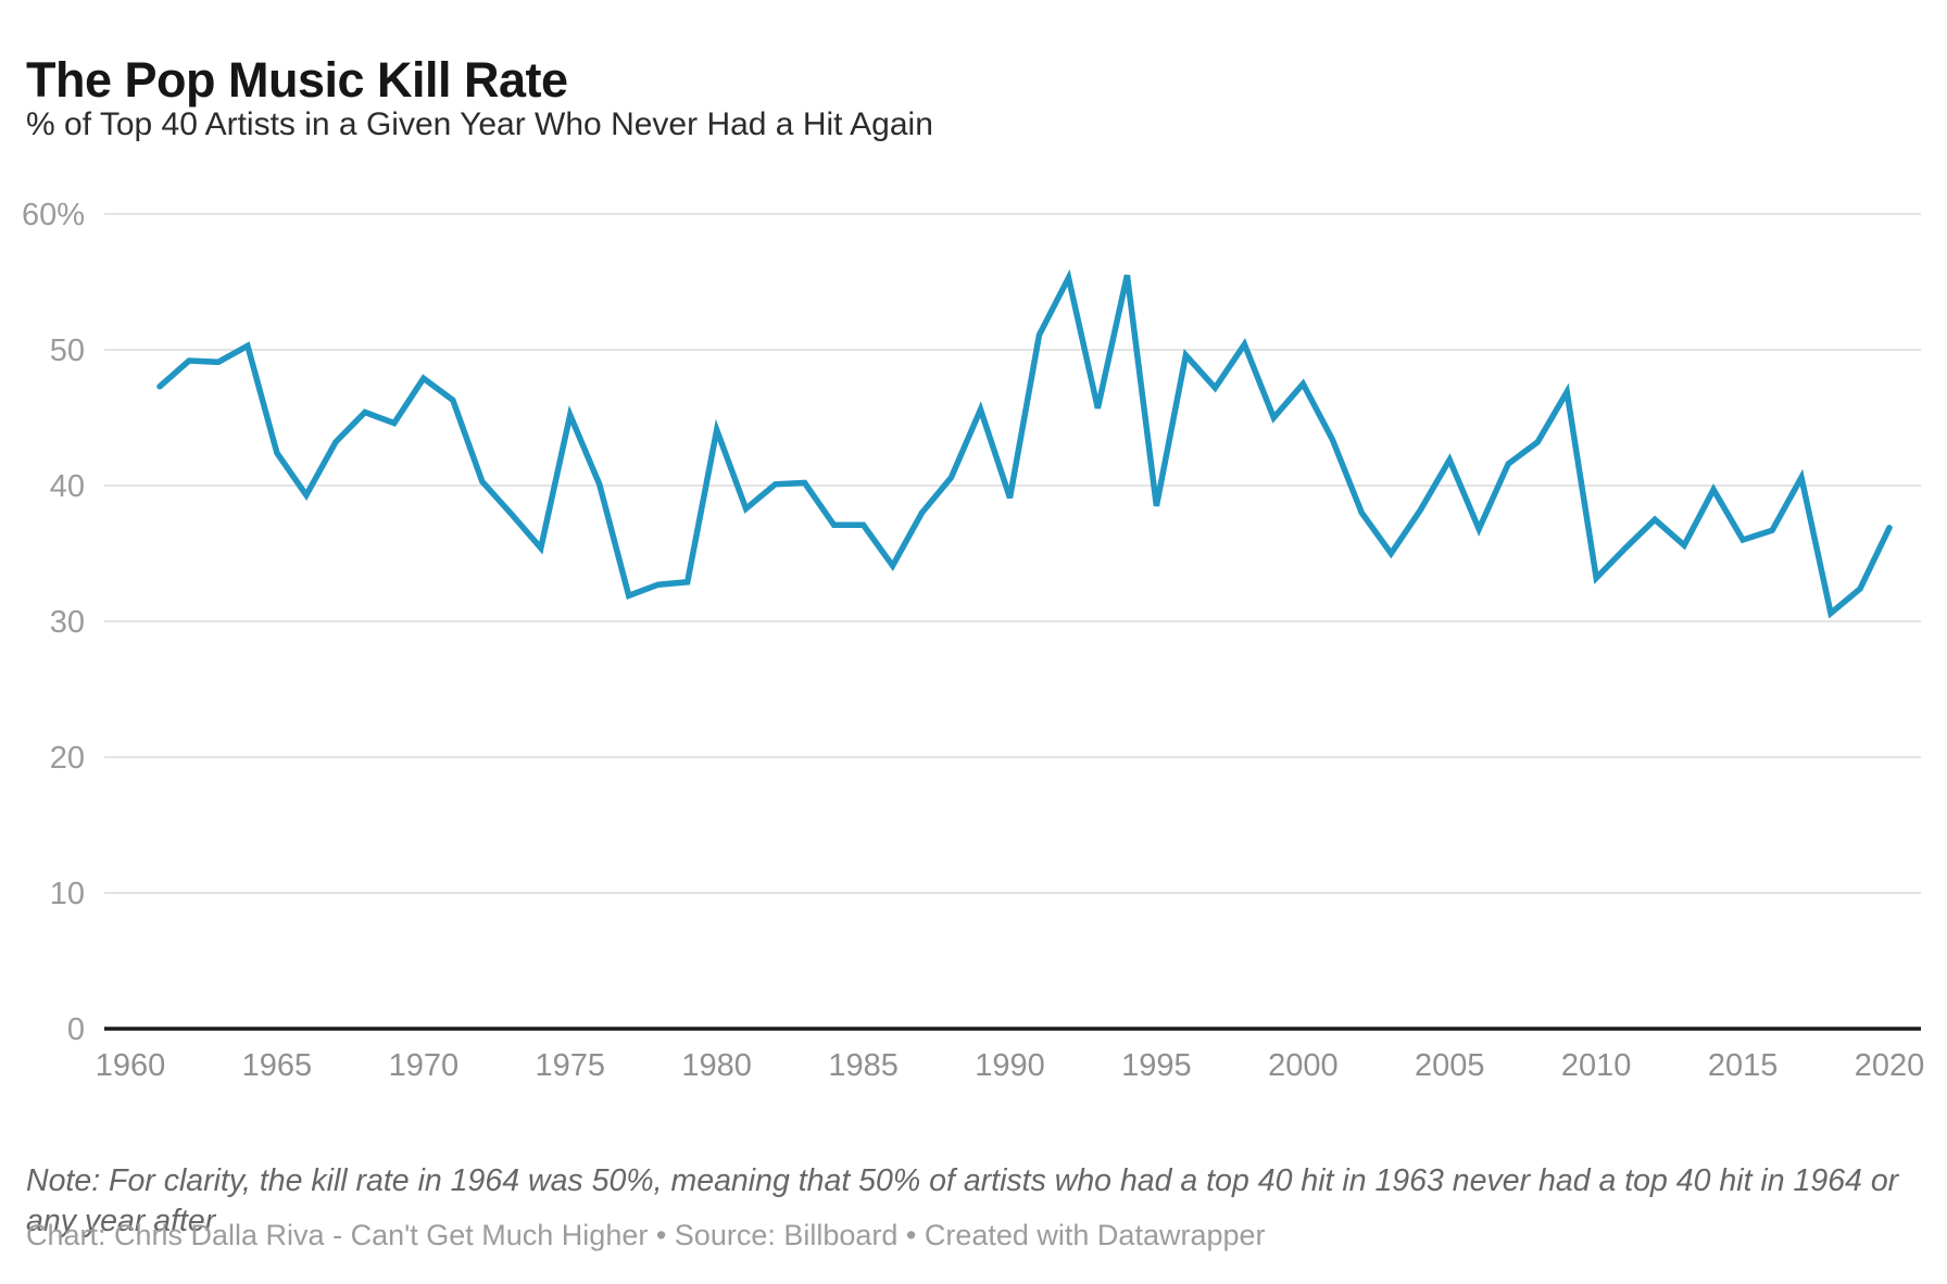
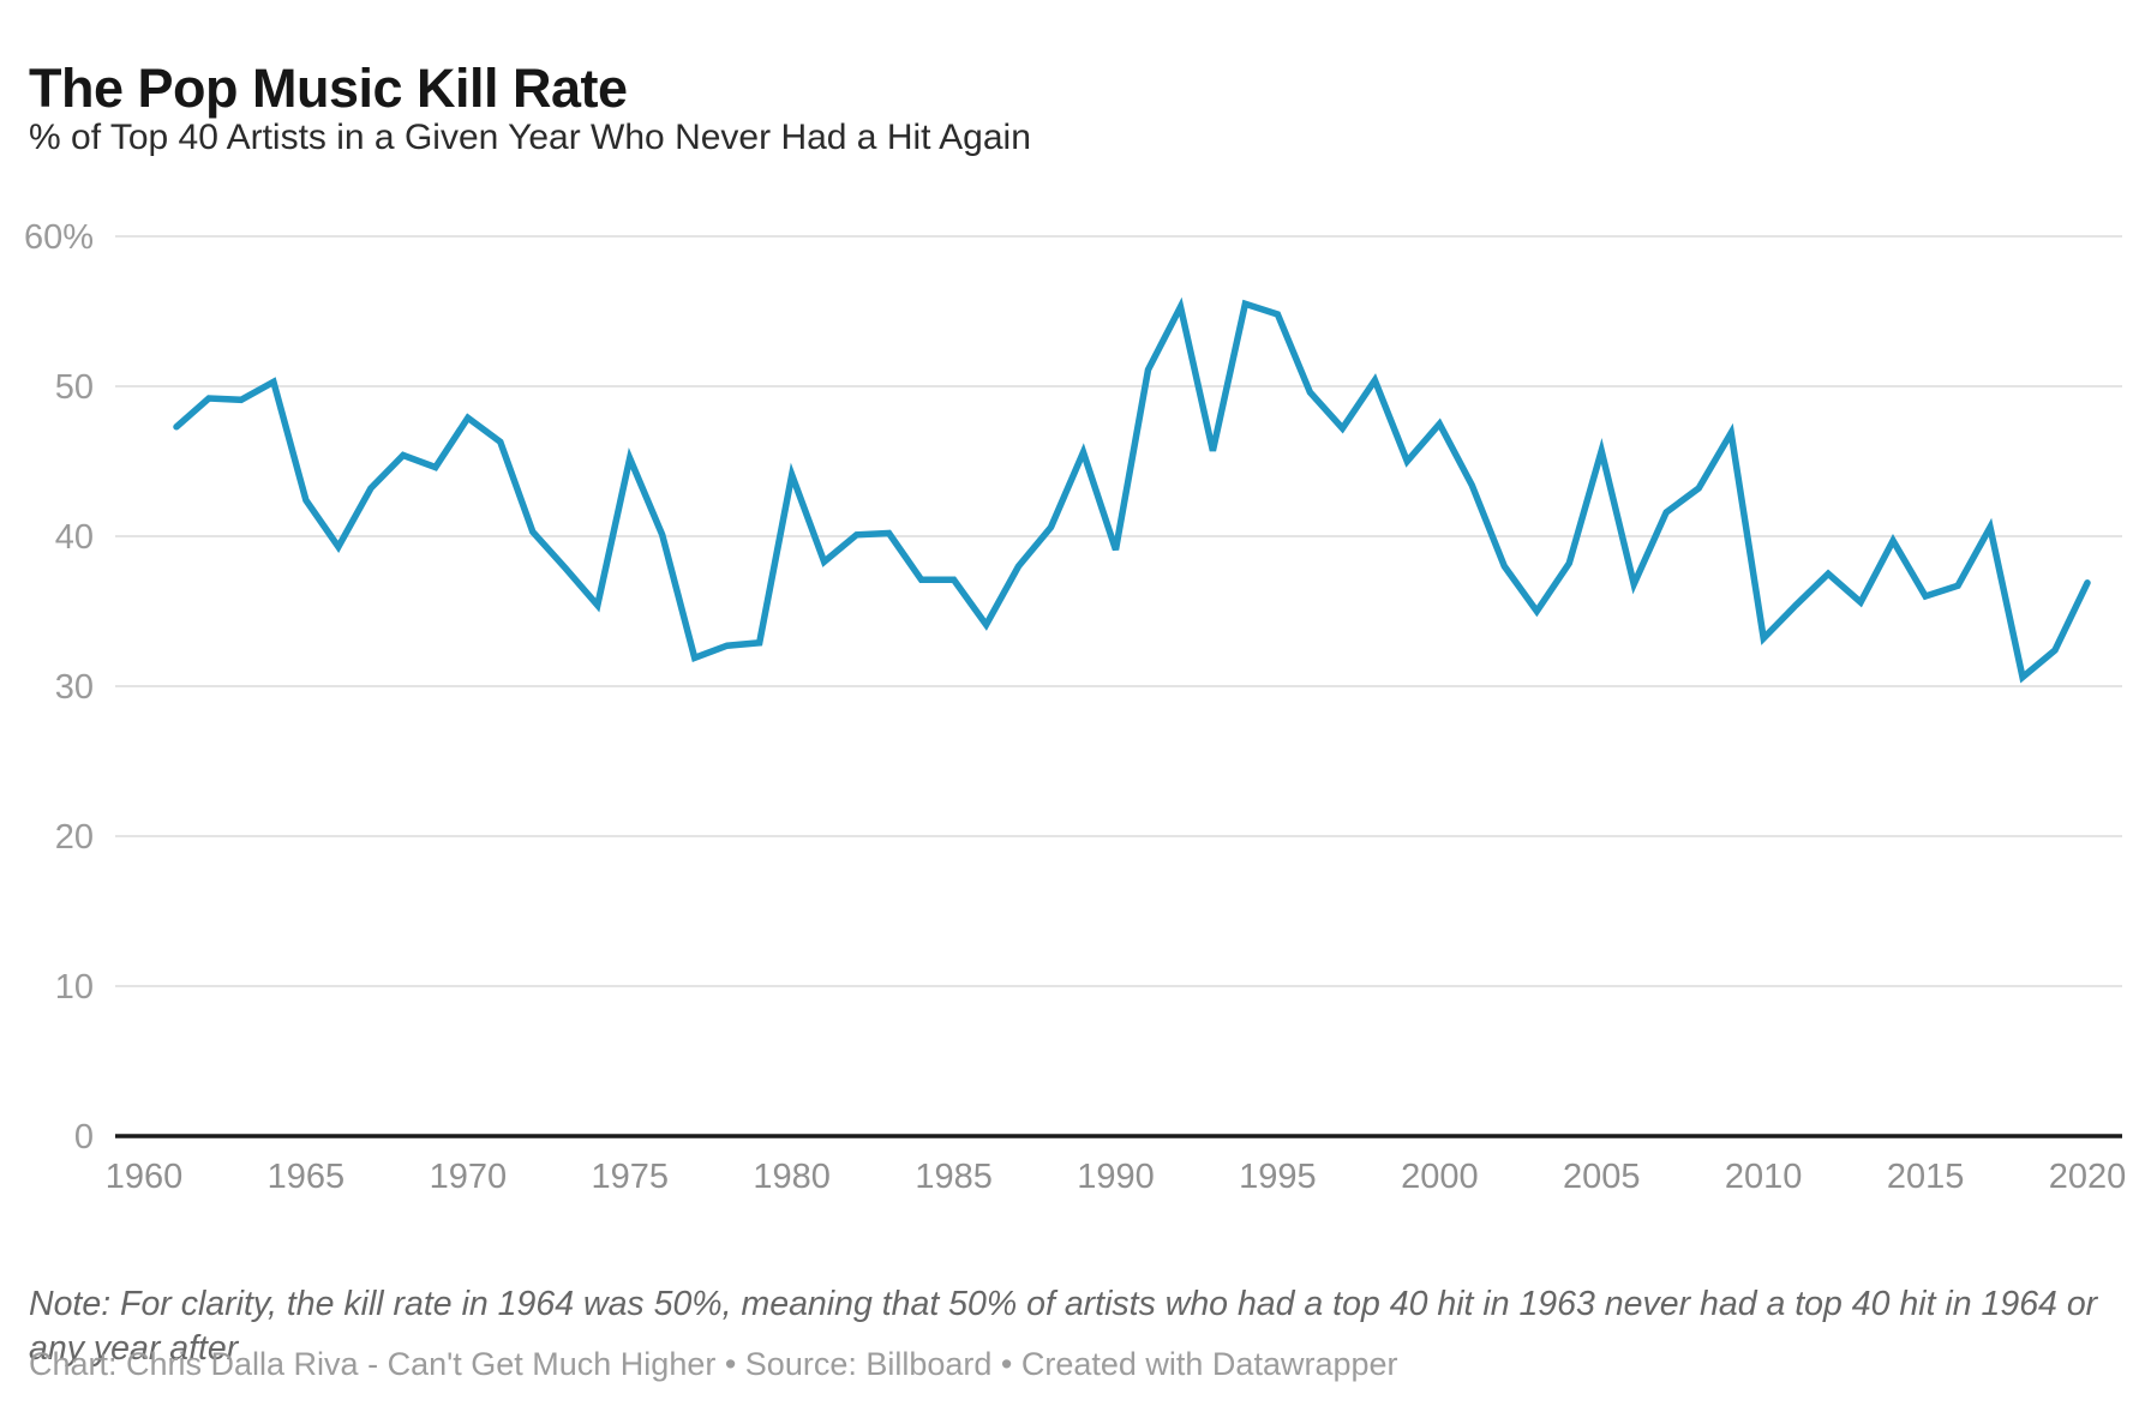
1995: 38.5% -> 54.8%
2005: 41.9% -> 45.7%
